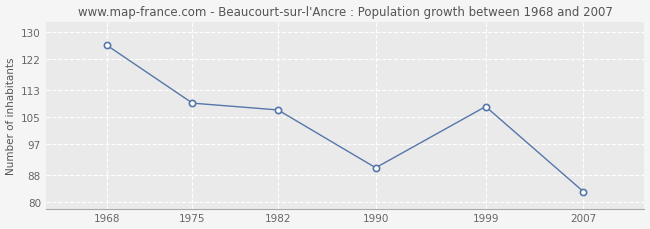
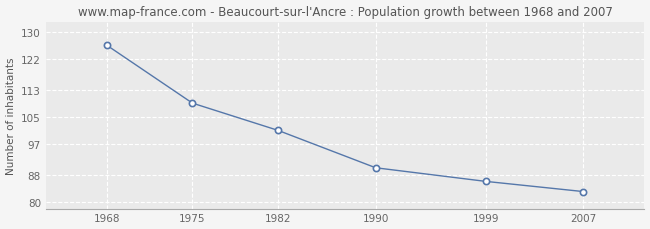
1982: 107 -> 101
1999: 108 -> 86
